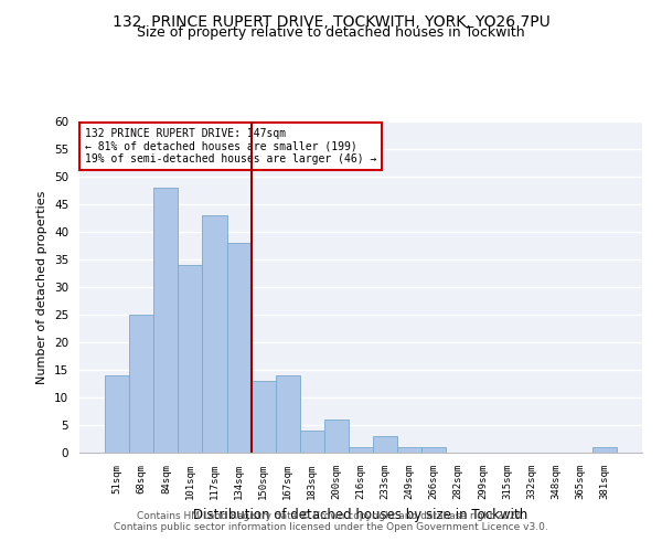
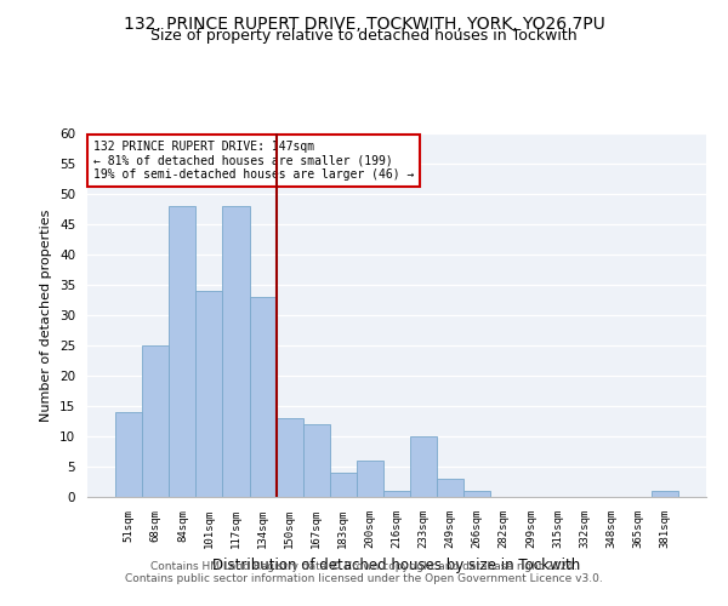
117sqm: 43 -> 48
134sqm: 38 -> 33
167sqm: 14 -> 12
233sqm: 3 -> 10
249sqm: 1 -> 3
